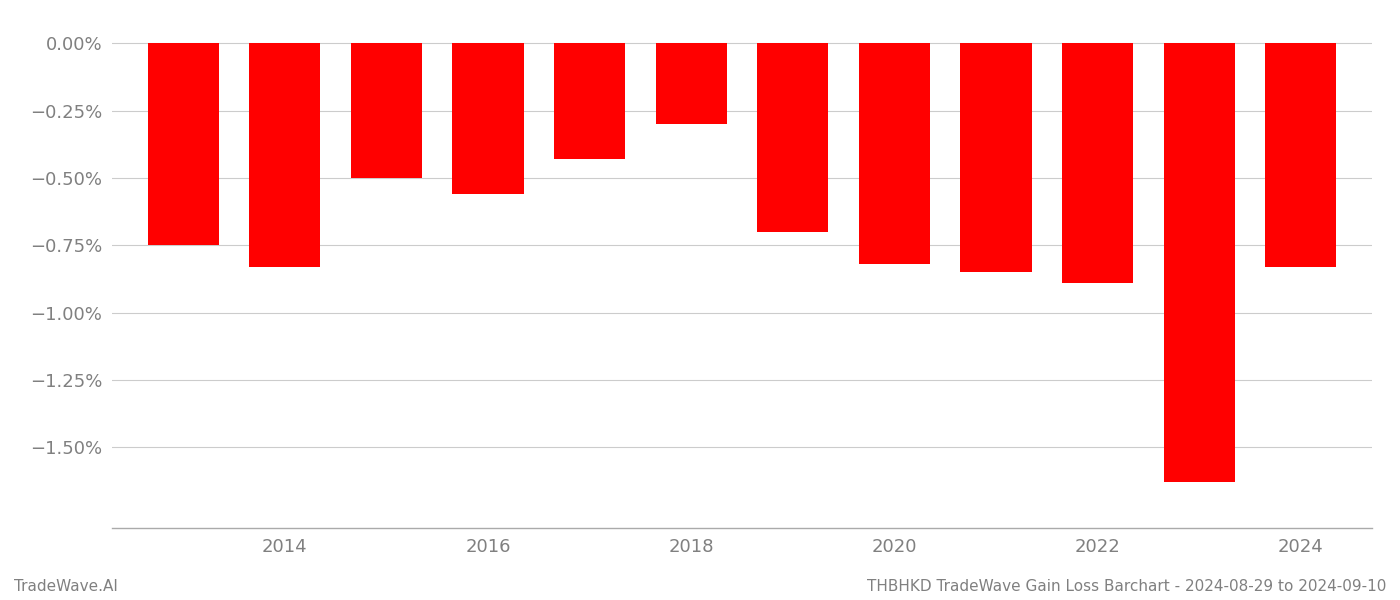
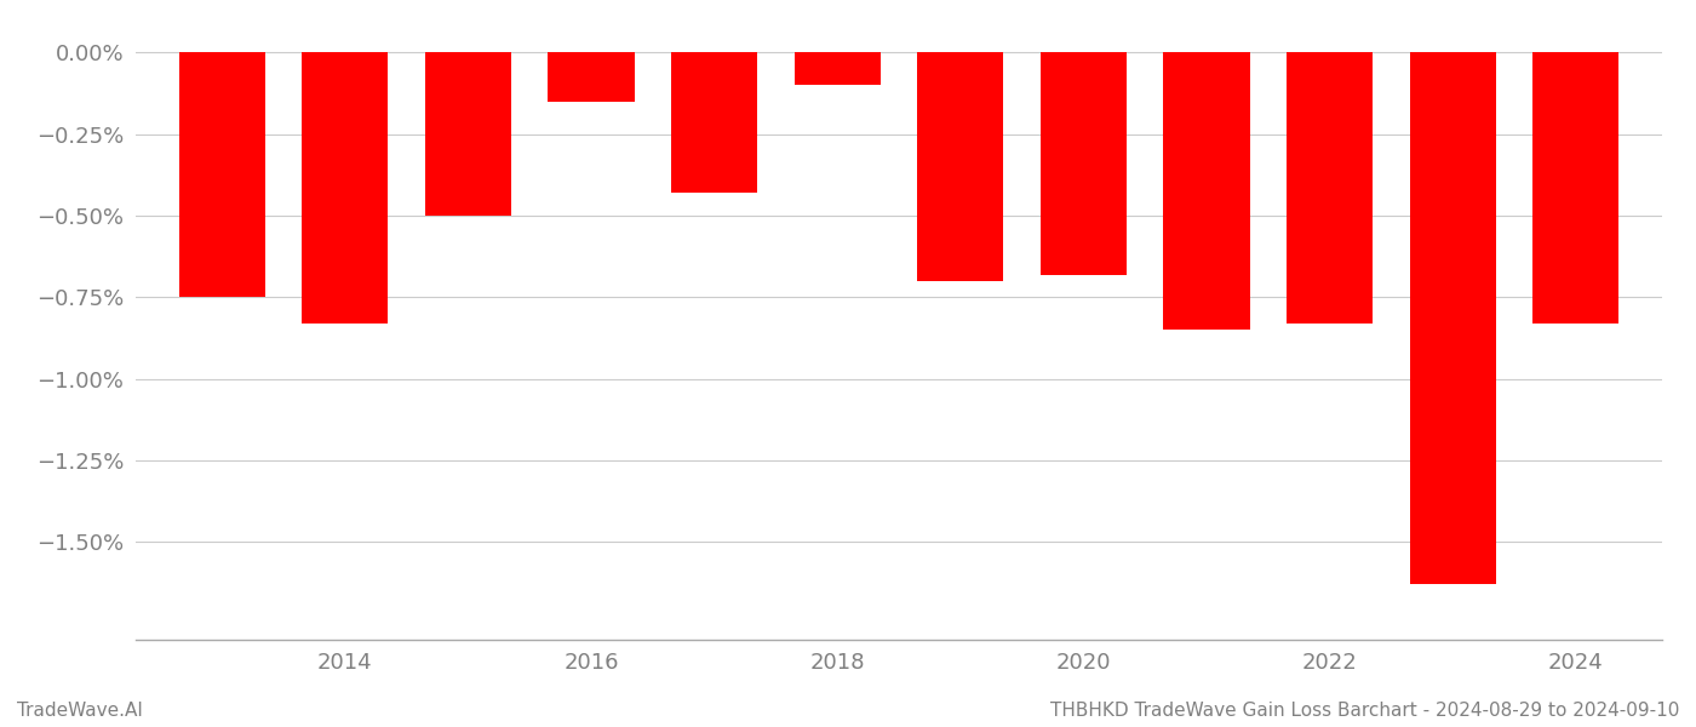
2016: -0.56% -> -0.15%
2018: -0.30% -> -0.10%
2020: -0.82% -> -0.68%
2022: -0.89% -> -0.83%
